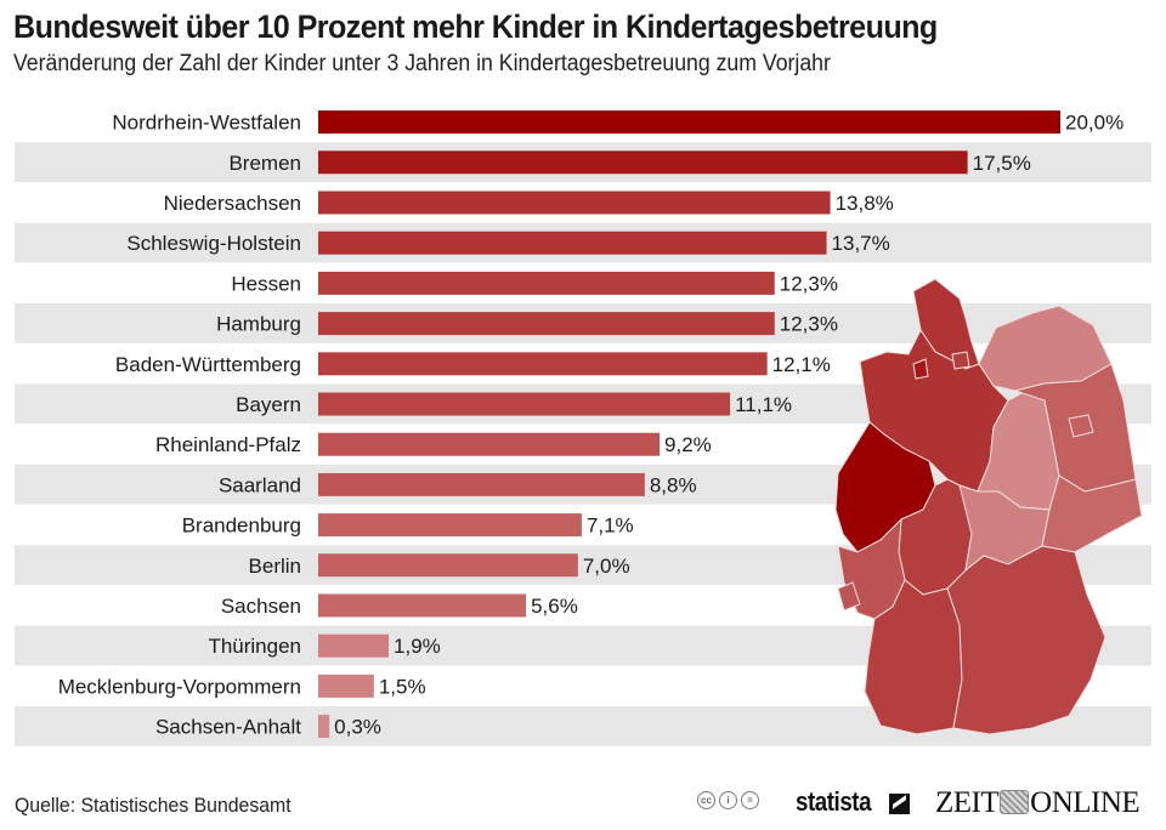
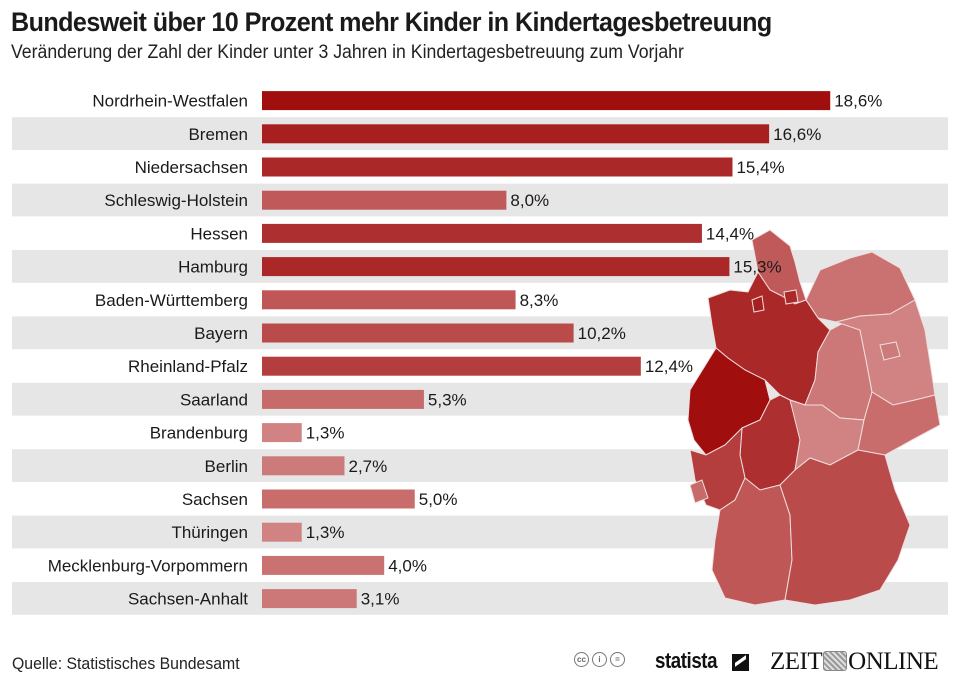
Nordrhein-Westfalen: 20,0% -> 18,6%
Bremen: 17,5% -> 16,6%
Niedersachsen: 13,8% -> 15,4%
Schleswig-Holstein: 13,7% -> 8,0%
Hessen: 12,3% -> 14,4%
Hamburg: 12,3% -> 15,3%
Baden-Württemberg: 12,1% -> 8,3%
Bayern: 11,1% -> 10,2%
Rheinland-Pfalz: 9,2% -> 12,4%
Saarland: 8,8% -> 5,3%
Brandenburg: 7,1% -> 1,3%
Berlin: 7,0% -> 2,7%
Sachsen: 5,6% -> 5,0%
Thüringen: 1,9% -> 1,3%
Mecklenburg-Vorpommern: 1,5% -> 4,0%
Sachsen-Anhalt: 0,3% -> 3,1%
